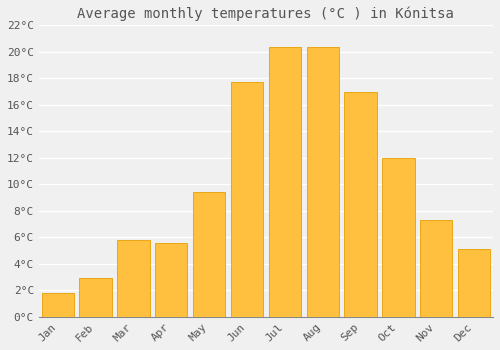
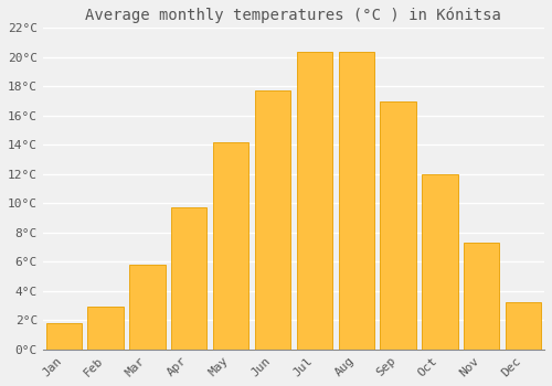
Apr: 5.6°C -> 9.7°C
May: 9.4°C -> 14.2°C
Dec: 5.1°C -> 3.2°C
